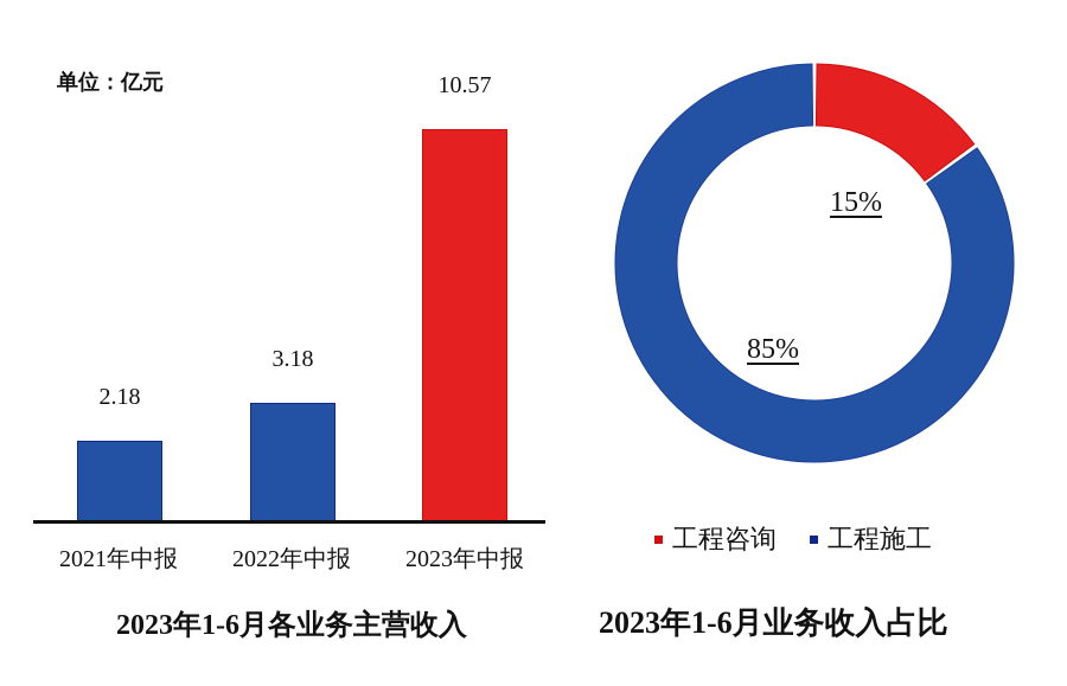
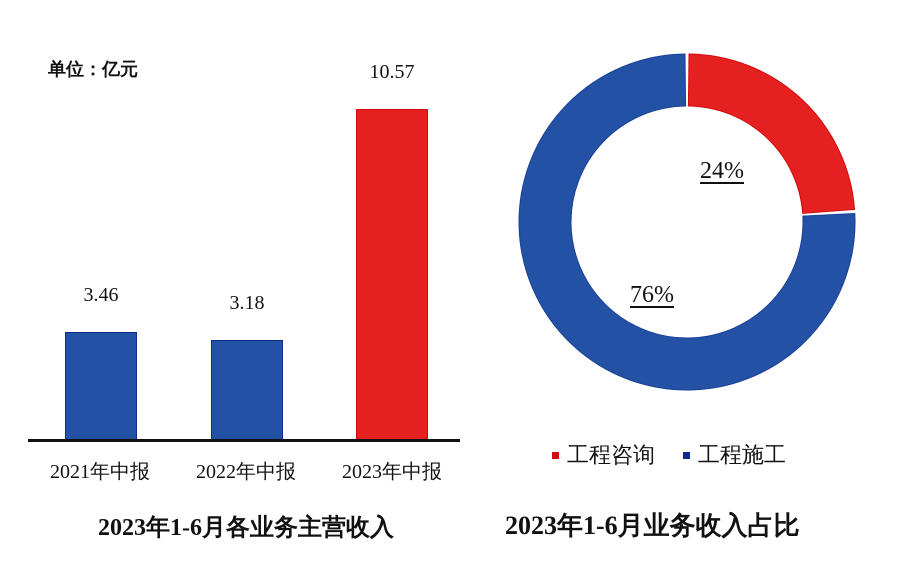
2023年1-6月各业务主营收入/2021年中报: 2.18 -> 3.46
2023年1-6月业务收入占比/工程咨询: 15% -> 24%
2023年1-6月业务收入占比/工程施工: 85% -> 76%
